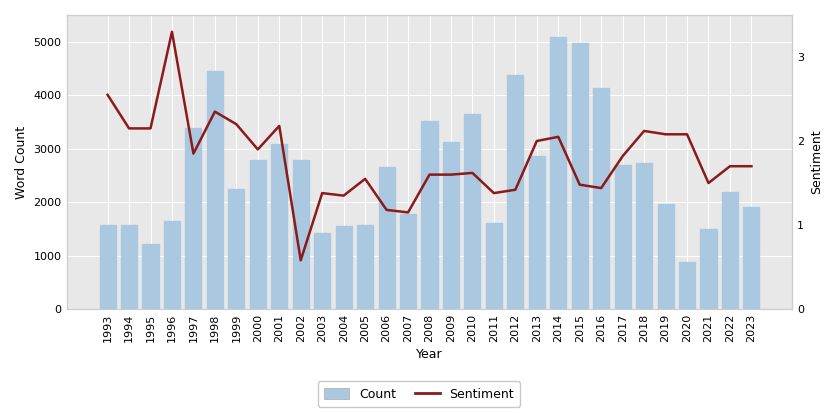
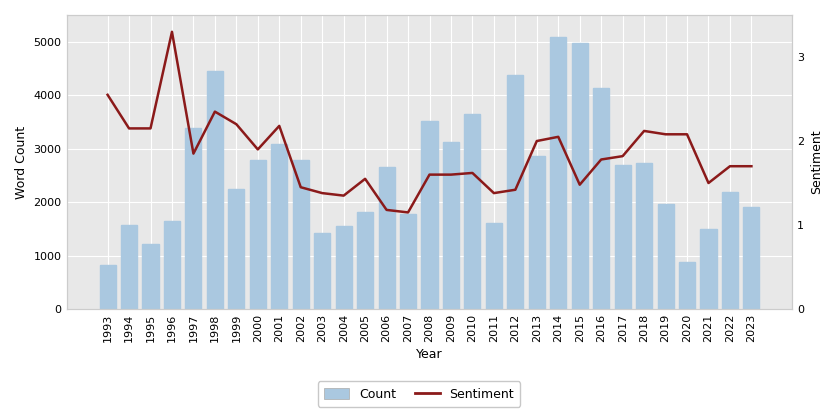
Count/1993: 1580 -> 820
Sentiment/2002: 0.58 -> 1.45
Count/2005: 1580 -> 1820
Sentiment/2016: 1.44 -> 1.78
